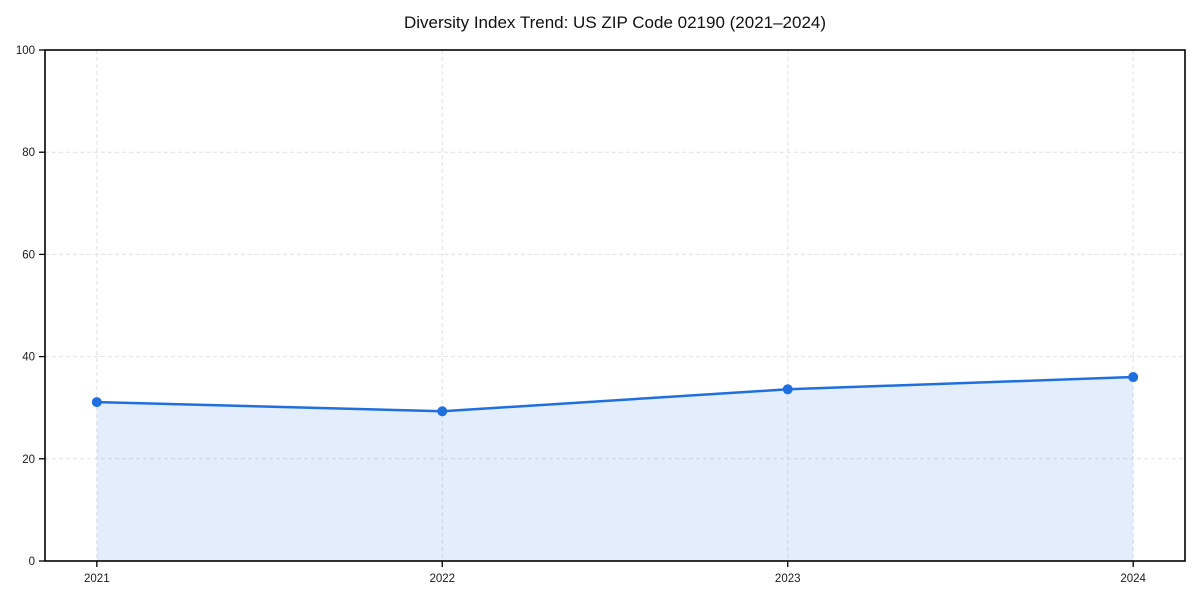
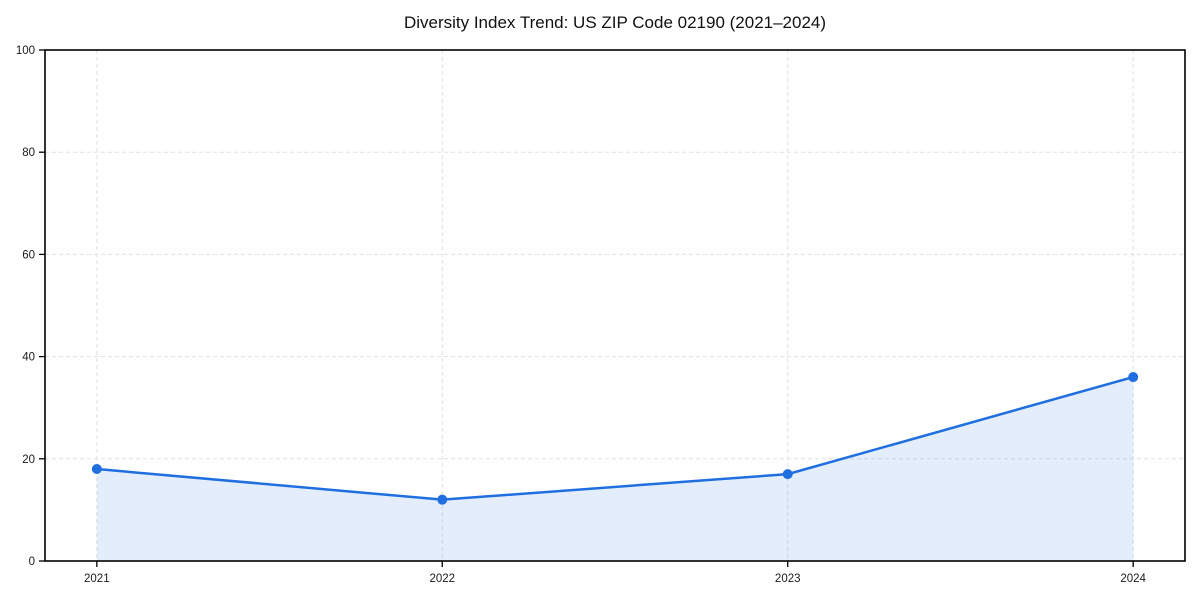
2021: 31 -> 18
2022: 29 -> 12
2023: 34 -> 17
